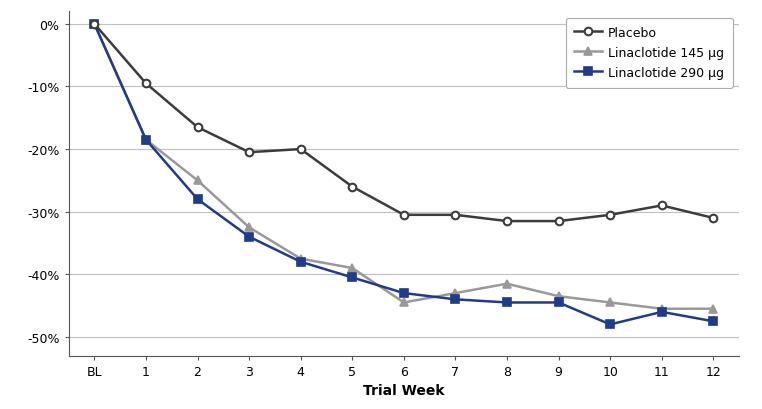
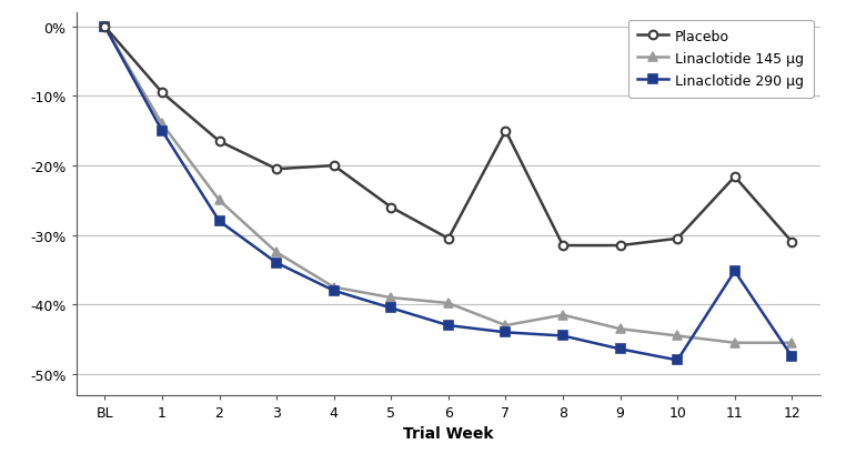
Linaclotide 145 μg/1: -18.5% -> -14.0%
Linaclotide 290 μg/1: -18.5% -> -15.0%
Linaclotide 145 μg/6: -44.5% -> -39.8%
Placebo/7: -30.5% -> -15.0%
Linaclotide 290 μg/9: -44.5% -> -46.4%
Placebo/11: -29.0% -> -21.6%
Linaclotide 290 μg/11: -46.0% -> -35.2%
